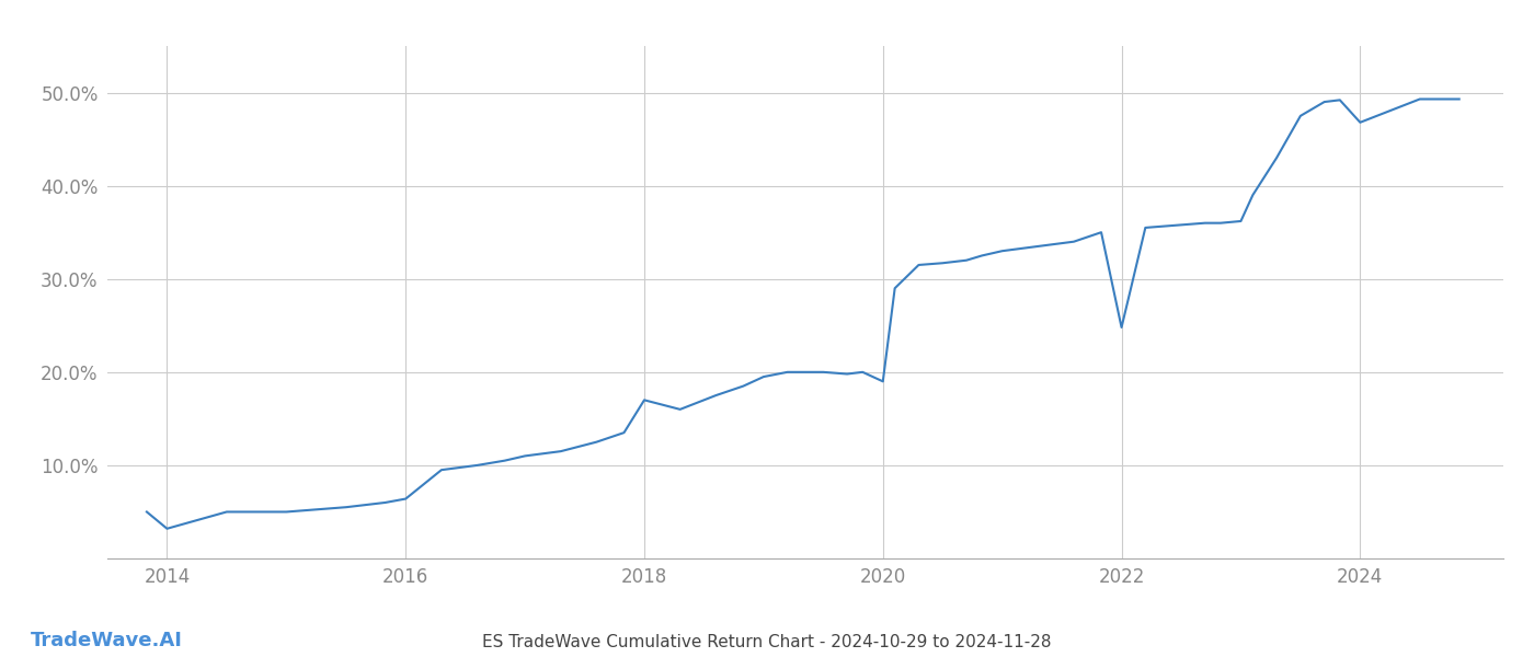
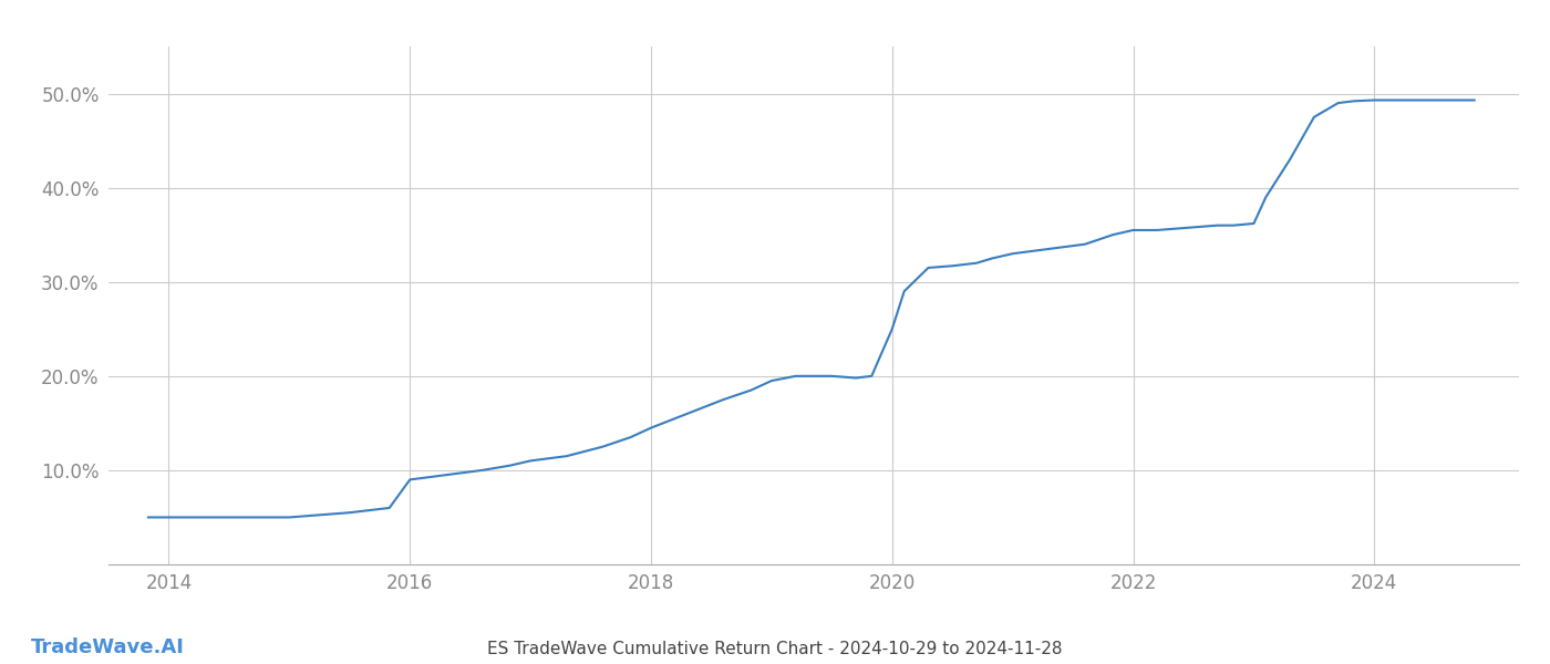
2014: 3.2% -> 5.0%
2016: 6.4% -> 9.0%
2018: 17.0% -> 14.5%
2020: 19.0% -> 25.0%
2022: 24.8% -> 35.5%
2024: 46.8% -> 49.3%
